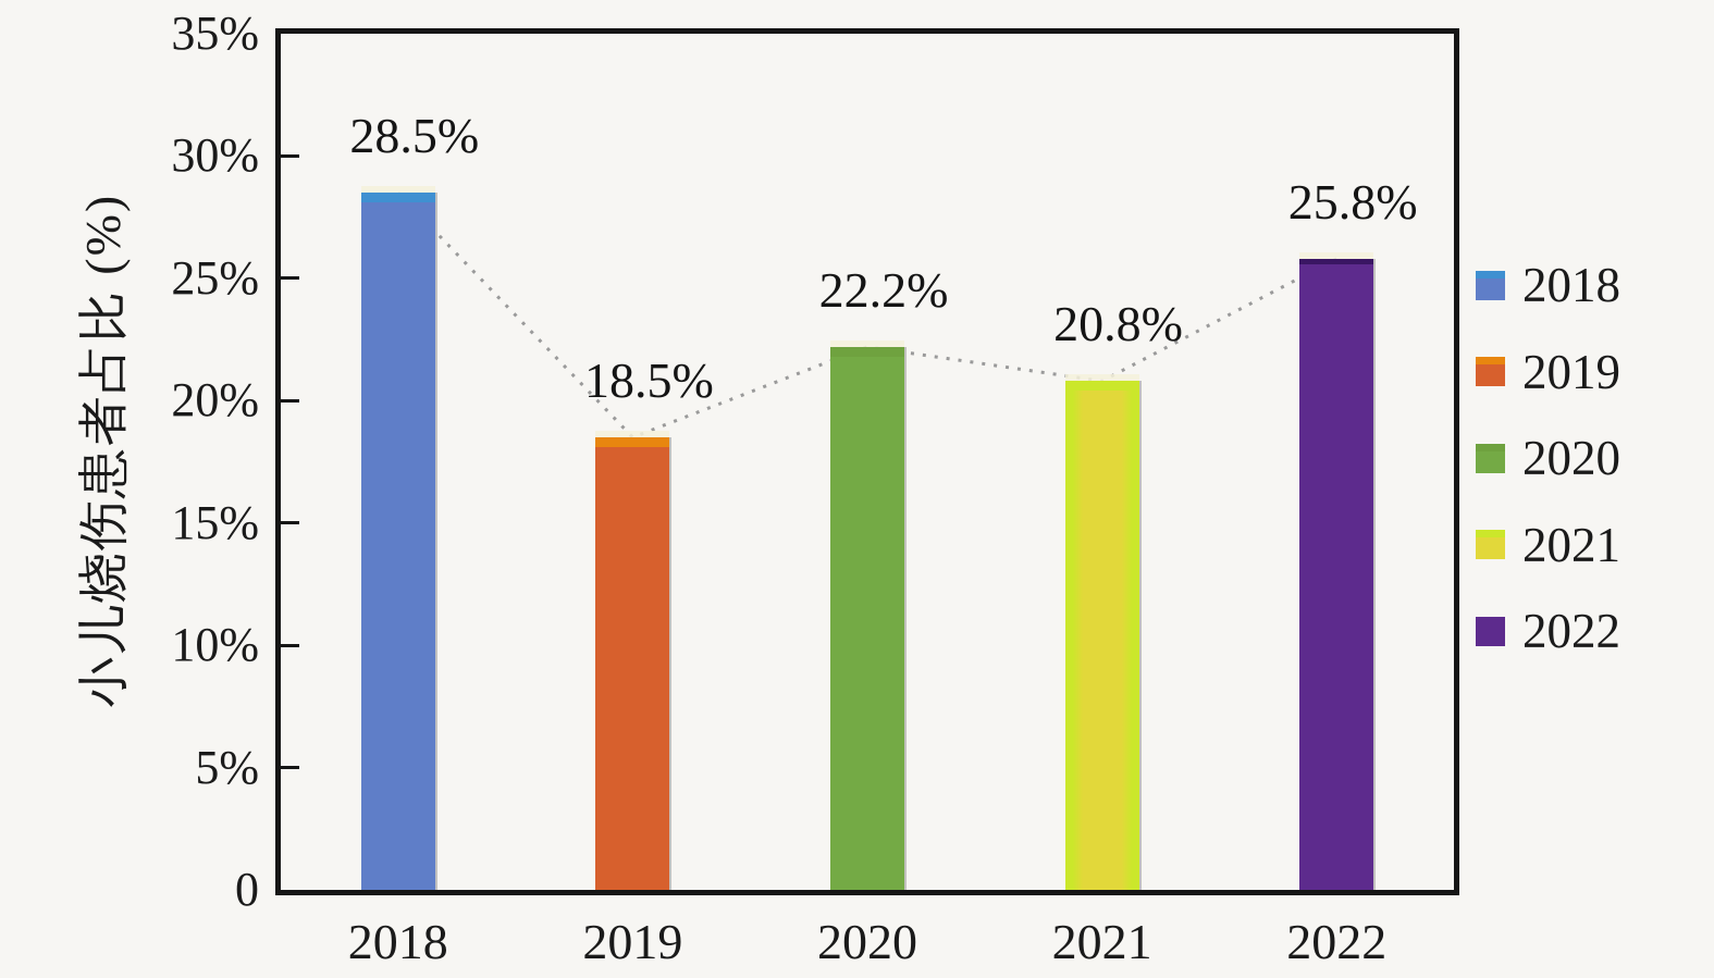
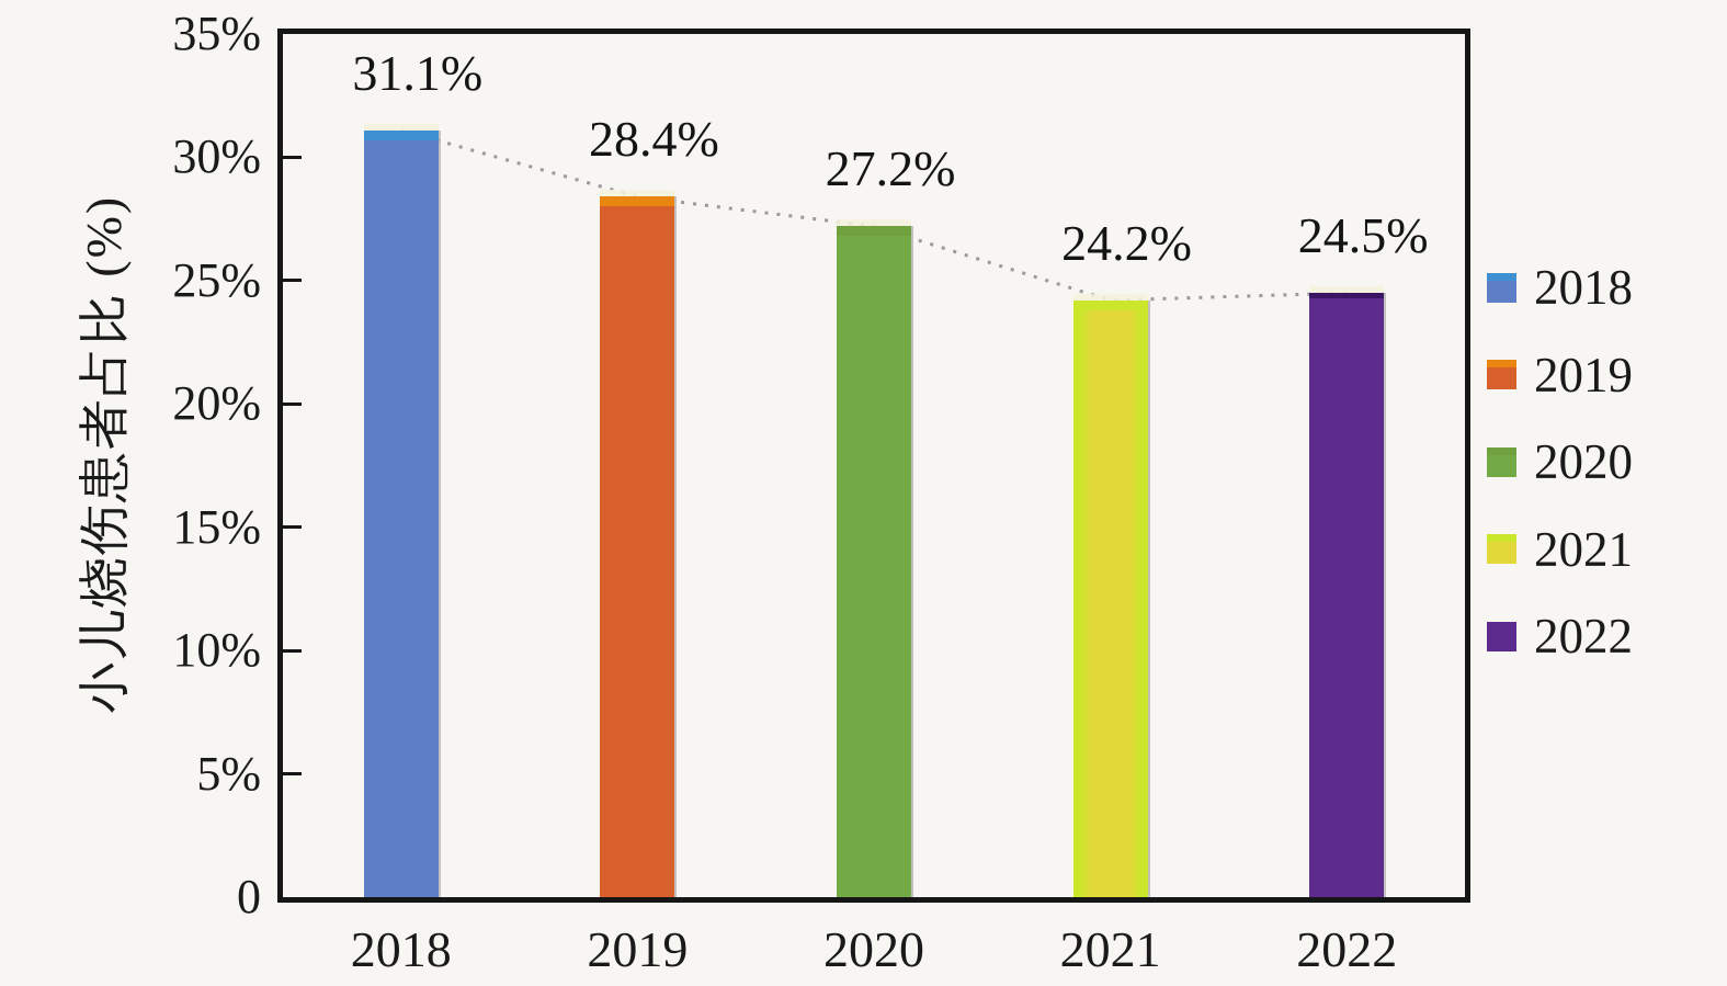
2018: 28.5% -> 31.1%
2019: 18.5% -> 28.4%
2020: 22.2% -> 27.2%
2021: 20.8% -> 24.2%
2022: 25.8% -> 24.5%
